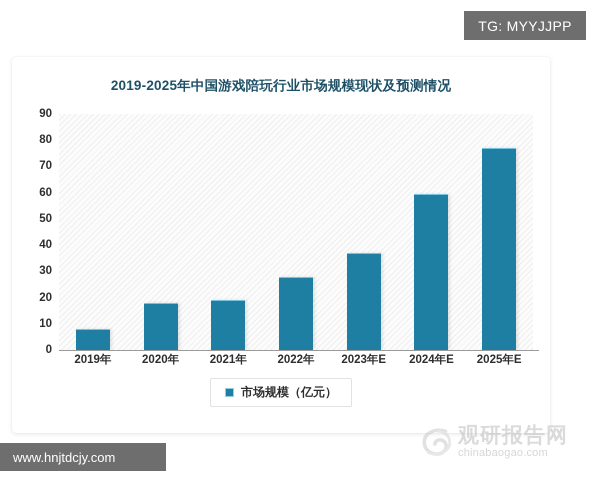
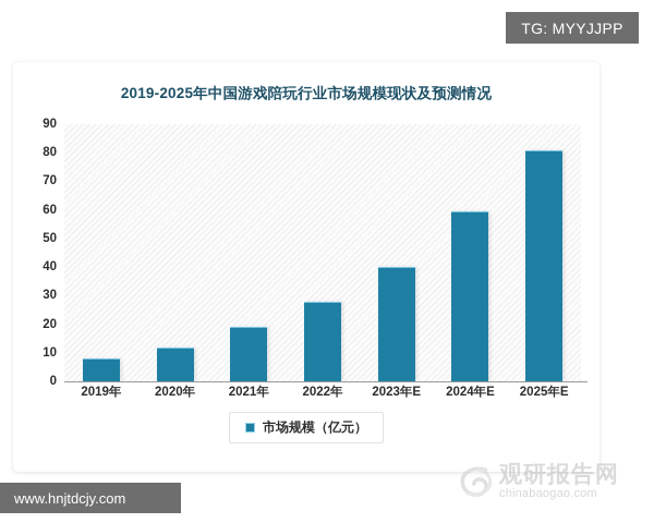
2020年: 18 -> 12
2023年E: 37 -> 40
2025年E: 77 -> 81
